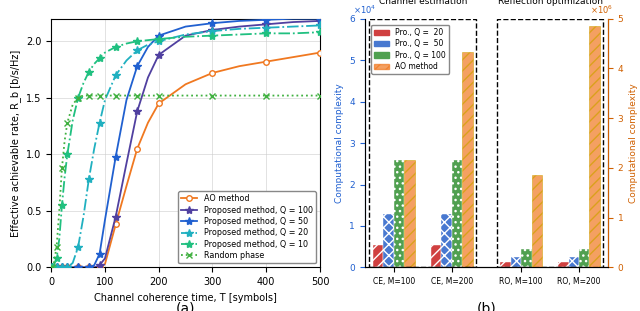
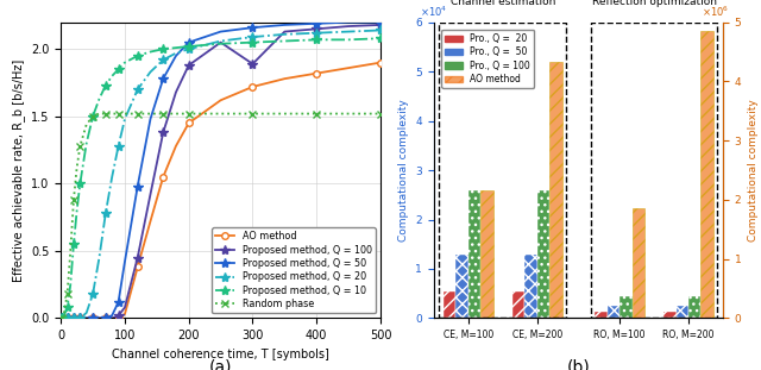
Proposed method, Q = 100/300: 2.10 -> 1.89
